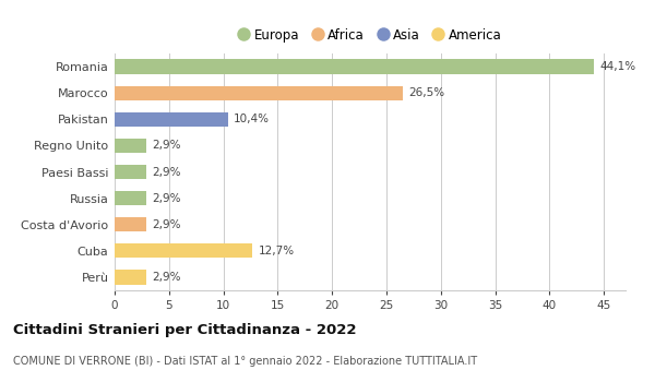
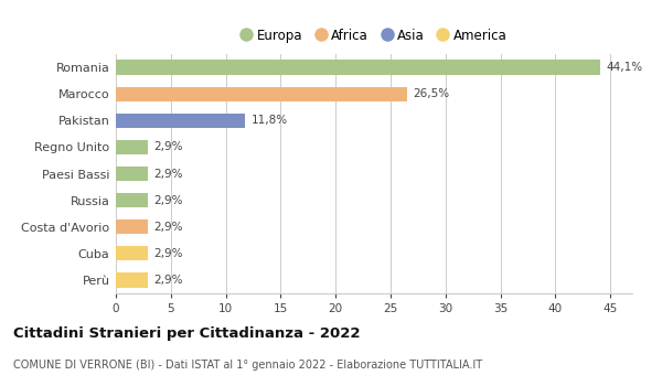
Pakistan: 10,4% -> 11,8%
Cuba: 12,7% -> 2,9%
